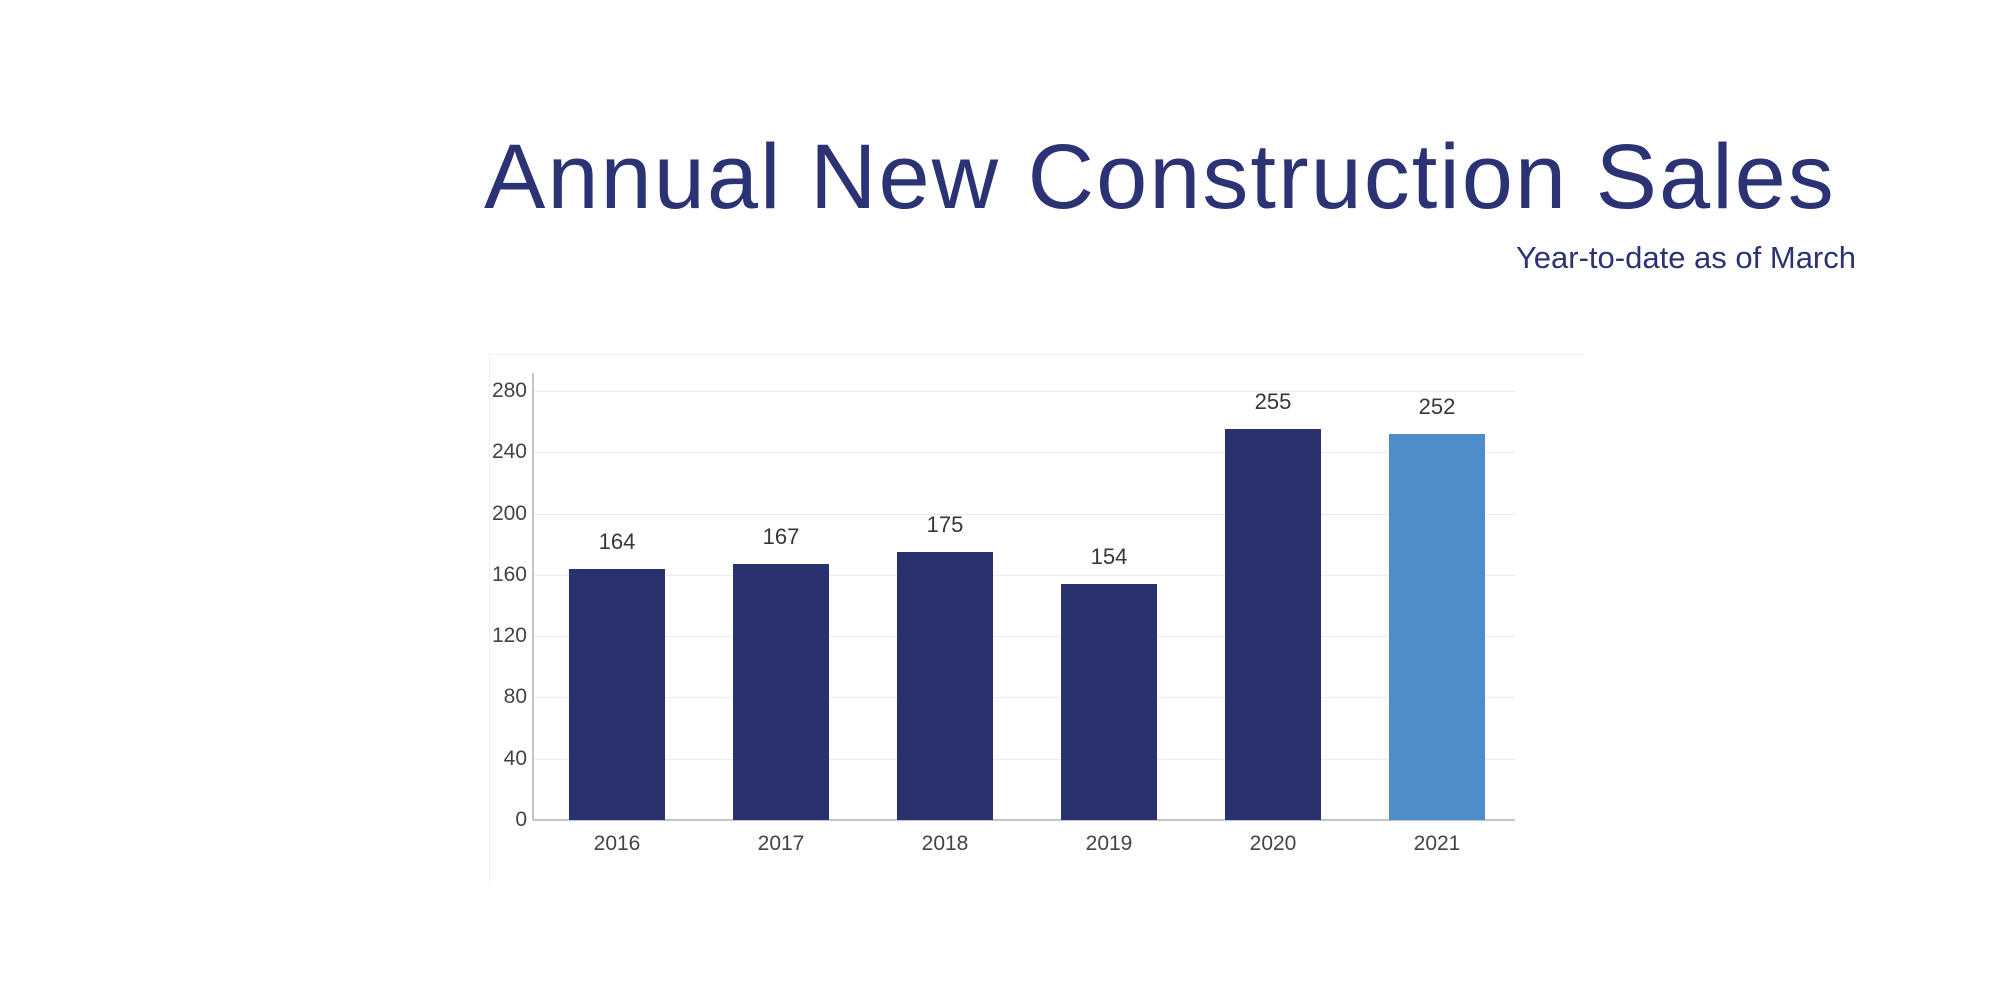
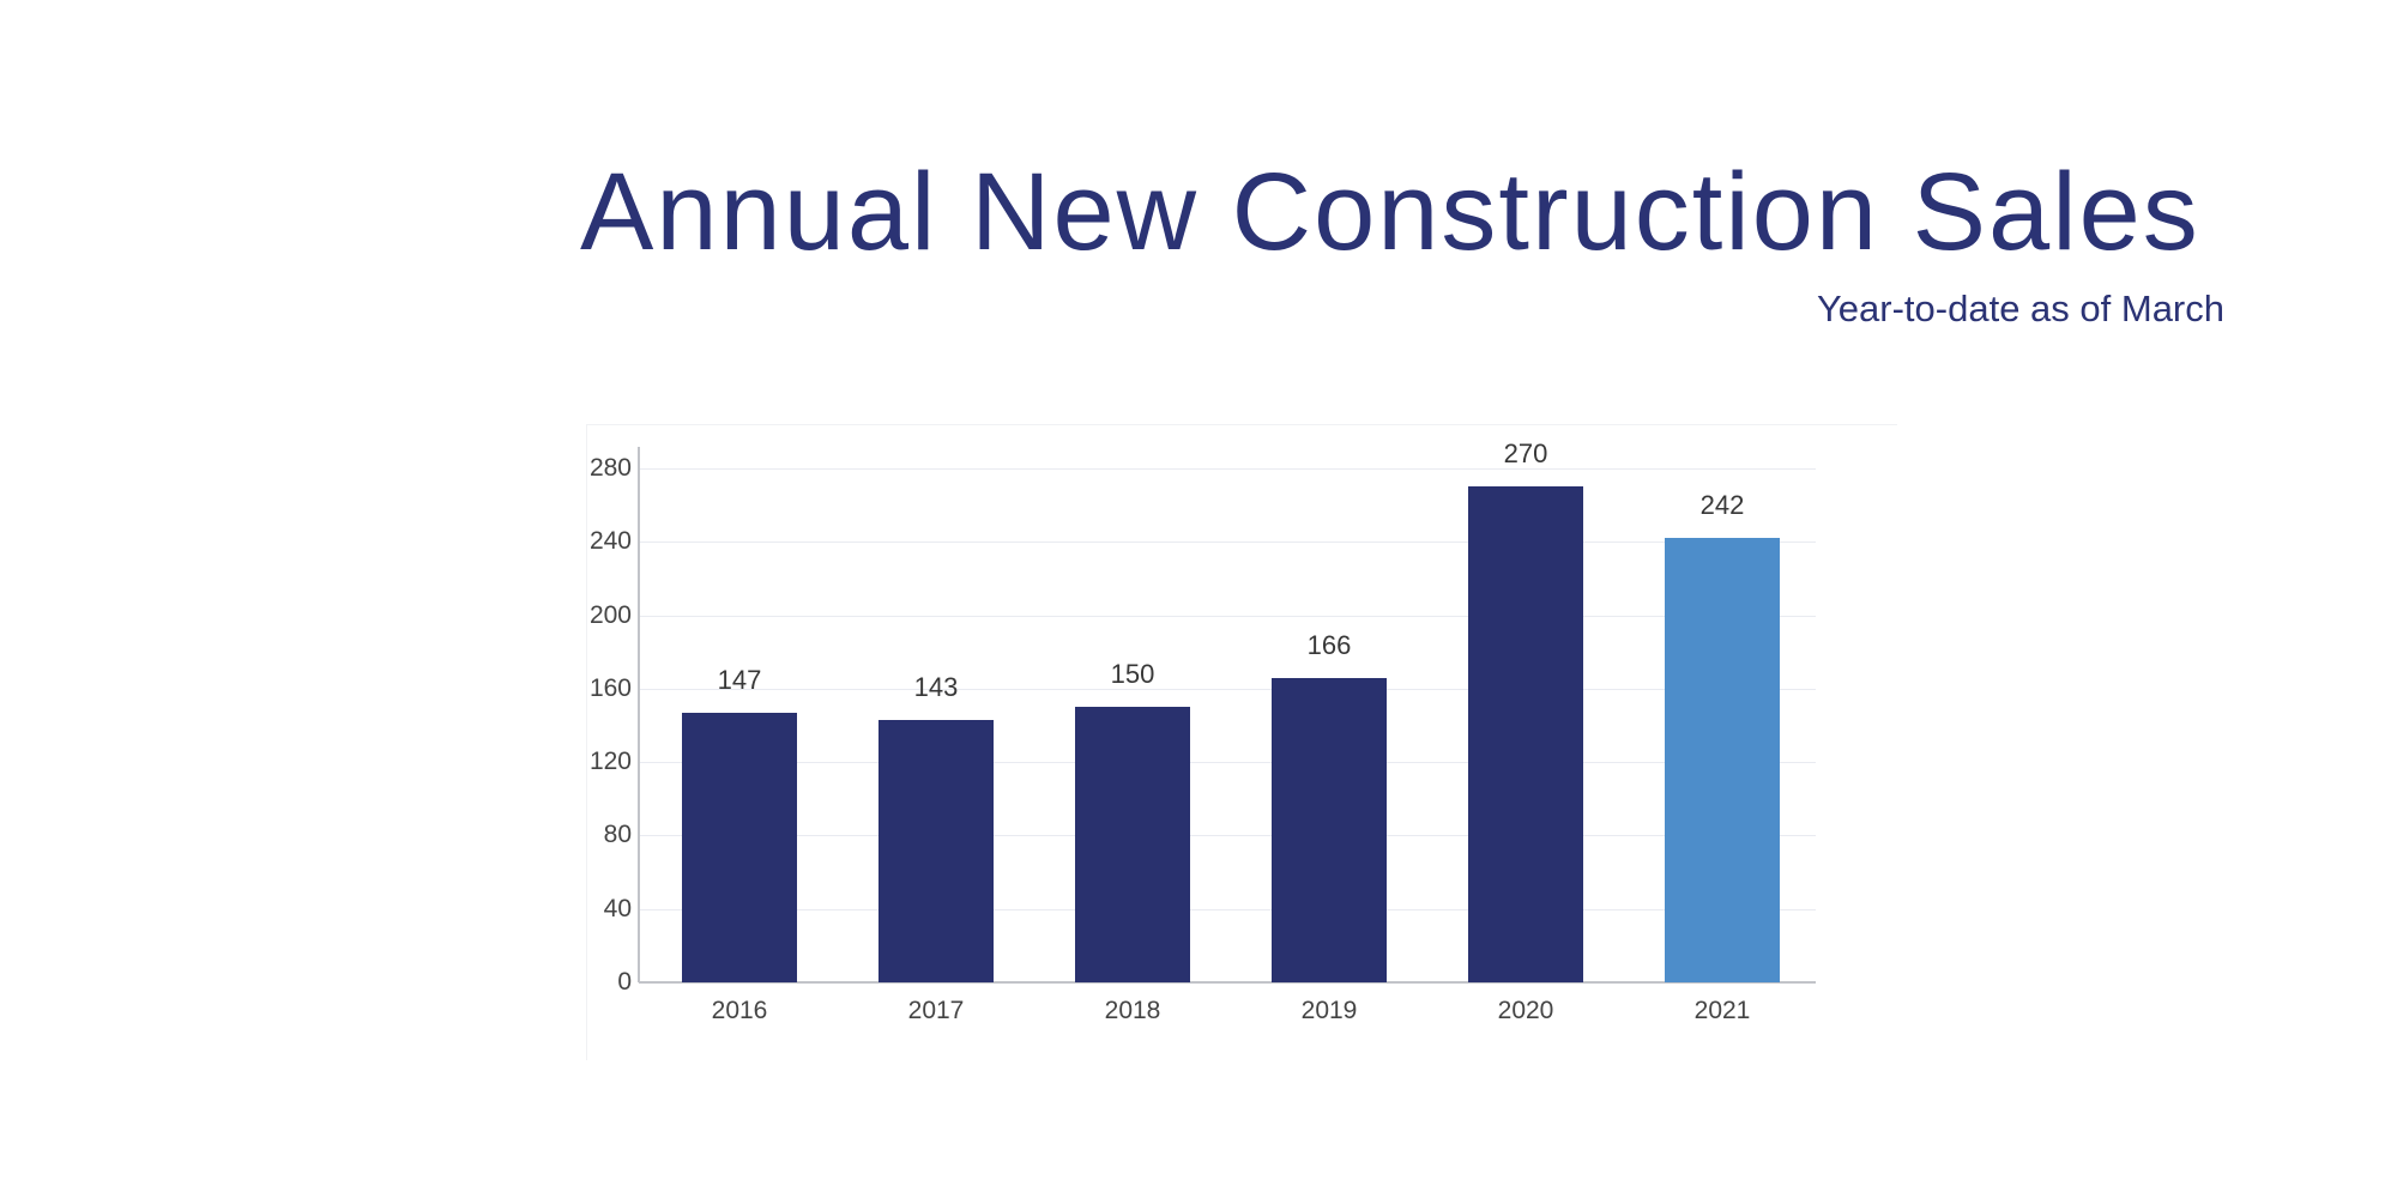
2016: 164 -> 147
2017: 167 -> 143
2018: 175 -> 150
2019: 154 -> 166
2020: 255 -> 270
2021: 252 -> 242
